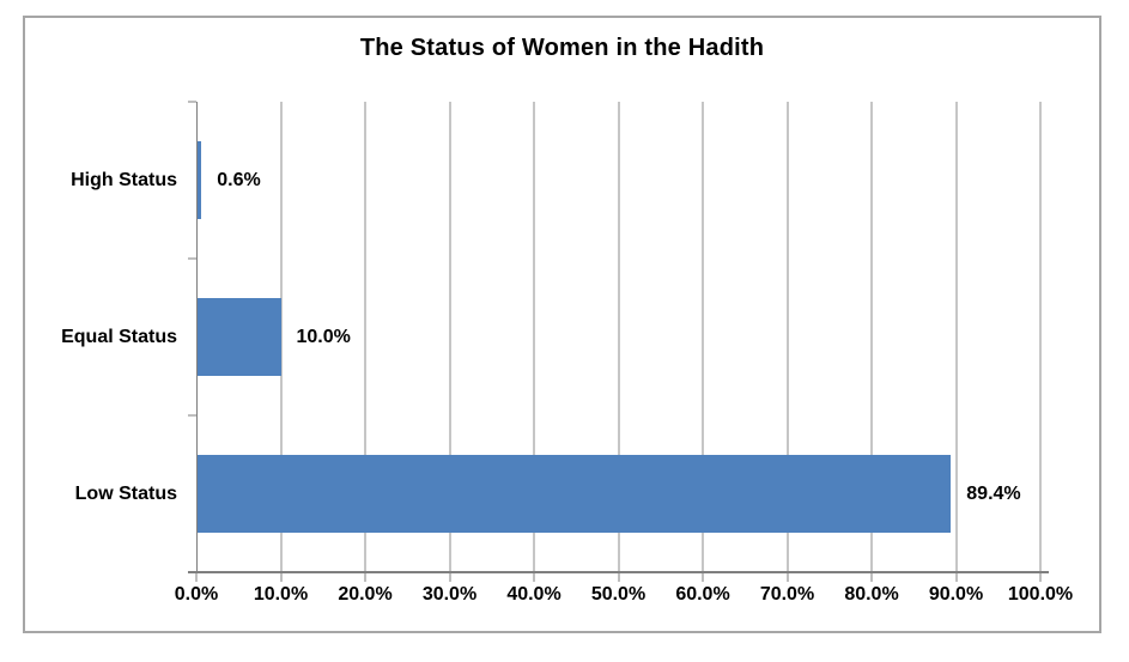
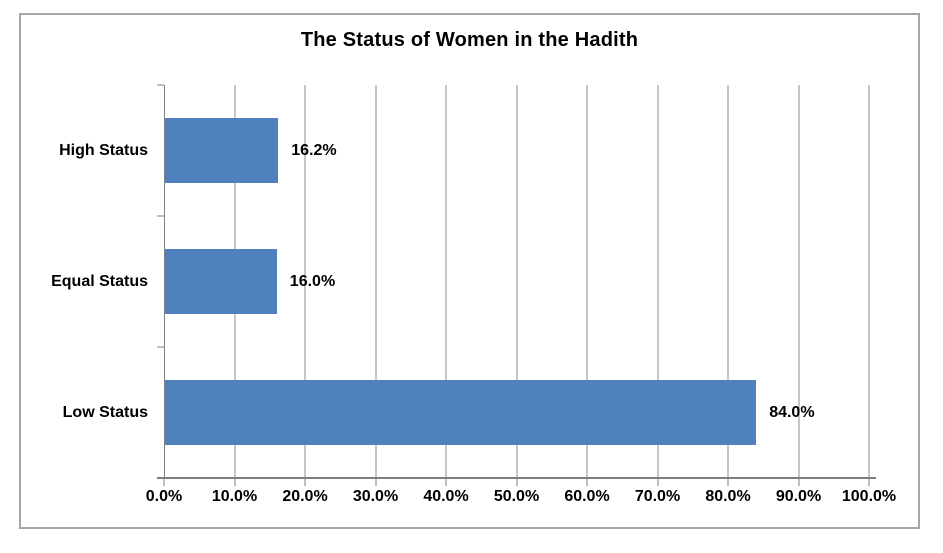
High Status: 0.6% -> 16.2%
Equal Status: 10.0% -> 16.0%
Low Status: 89.4% -> 84.0%
